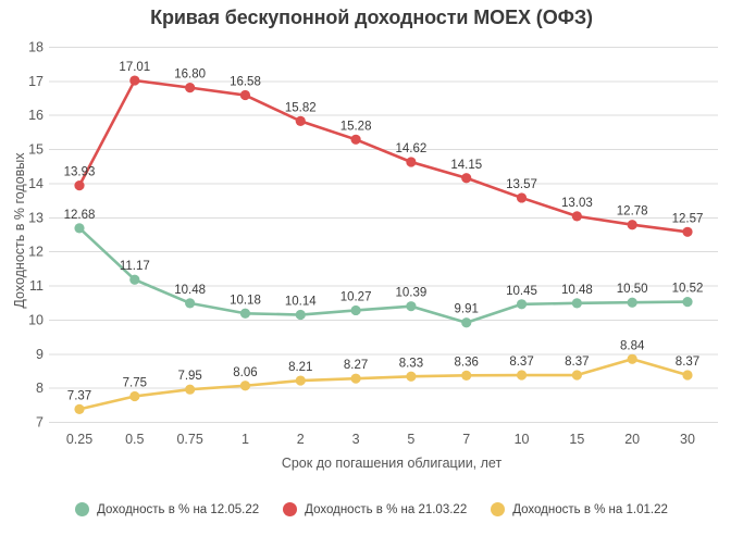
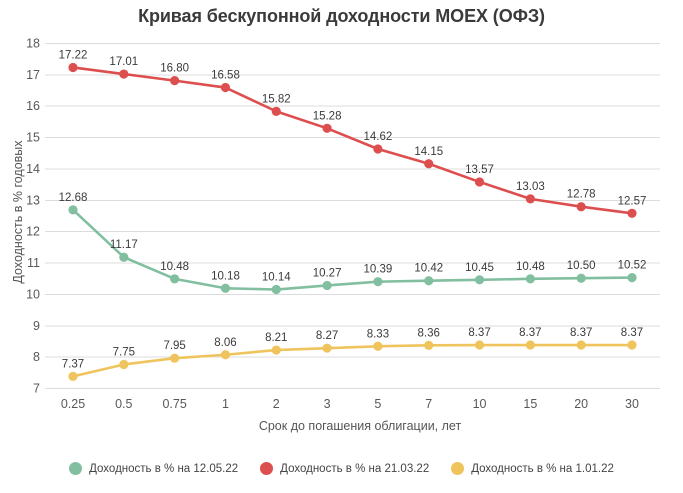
Доходность в % на 21.03.22/0.25: 13.93 -> 17.22
Доходность в % на 12.05.22/7: 9.91 -> 10.42
Доходность в % на 1.01.22/20: 8.84 -> 8.37
